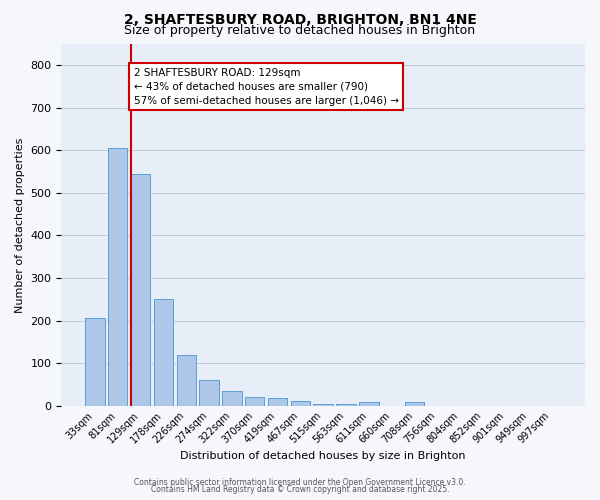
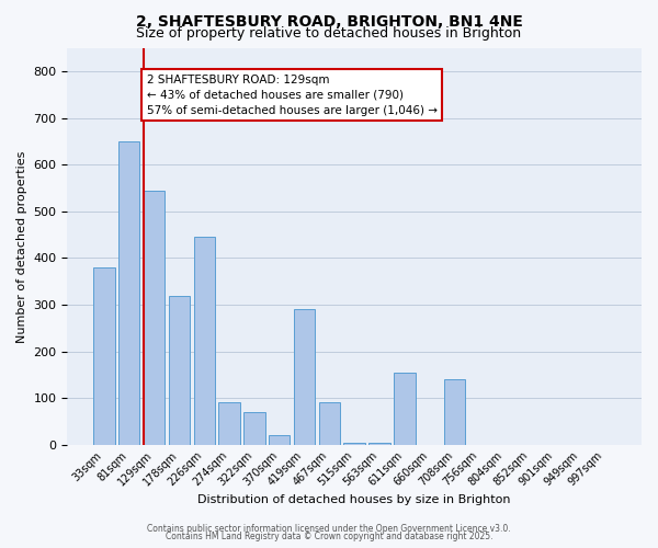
33sqm: 205 -> 380
81sqm: 605 -> 650
178sqm: 250 -> 320
226sqm: 120 -> 445
274sqm: 60 -> 90
322sqm: 35 -> 70
419sqm: 18 -> 290
467sqm: 12 -> 90
611sqm: 8 -> 155
708sqm: 8 -> 140
